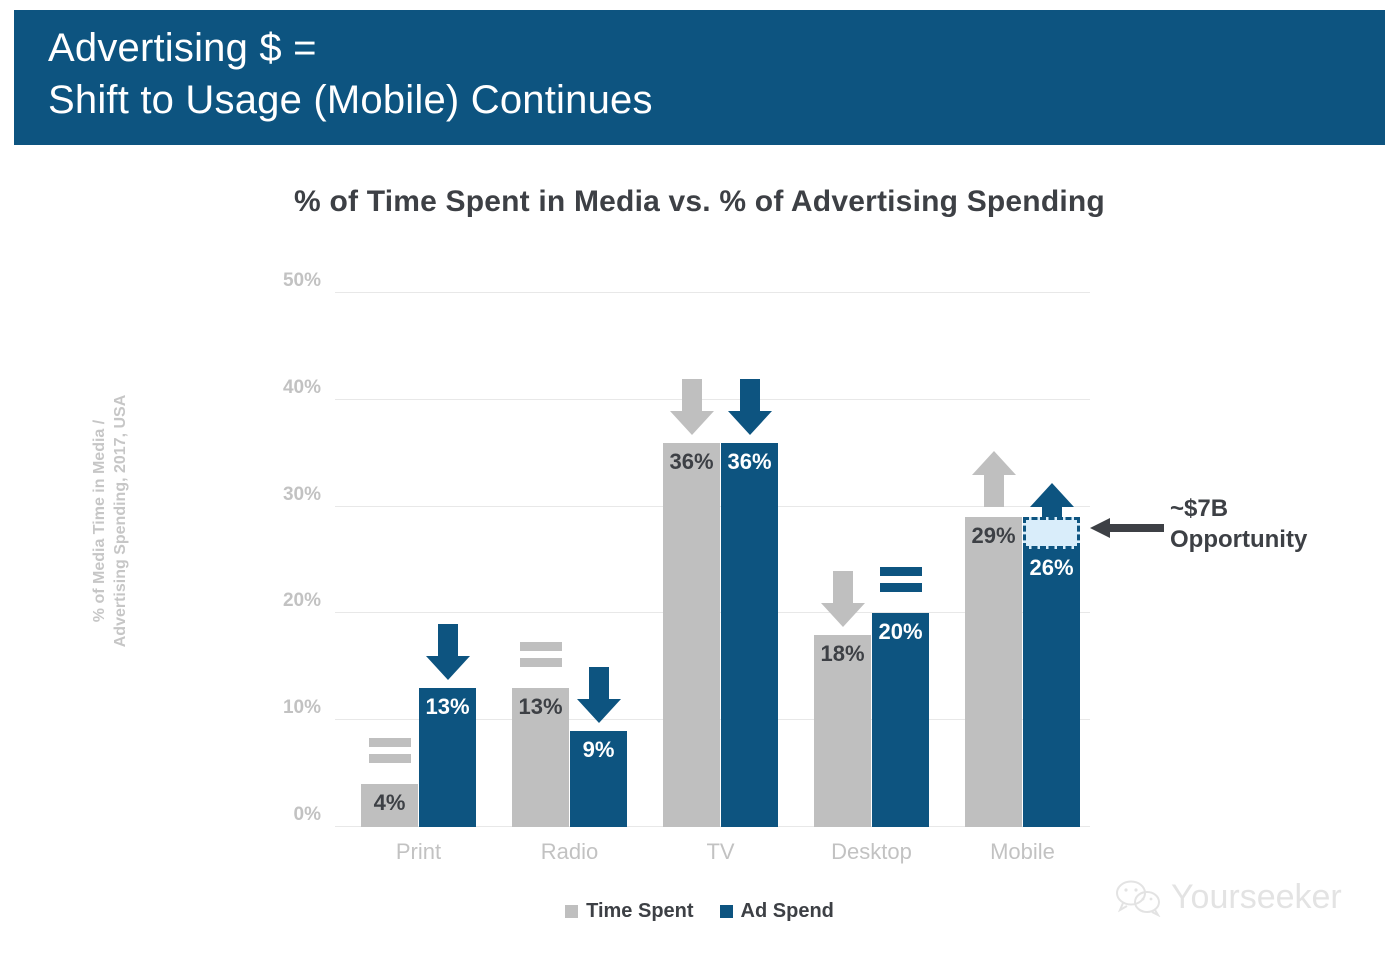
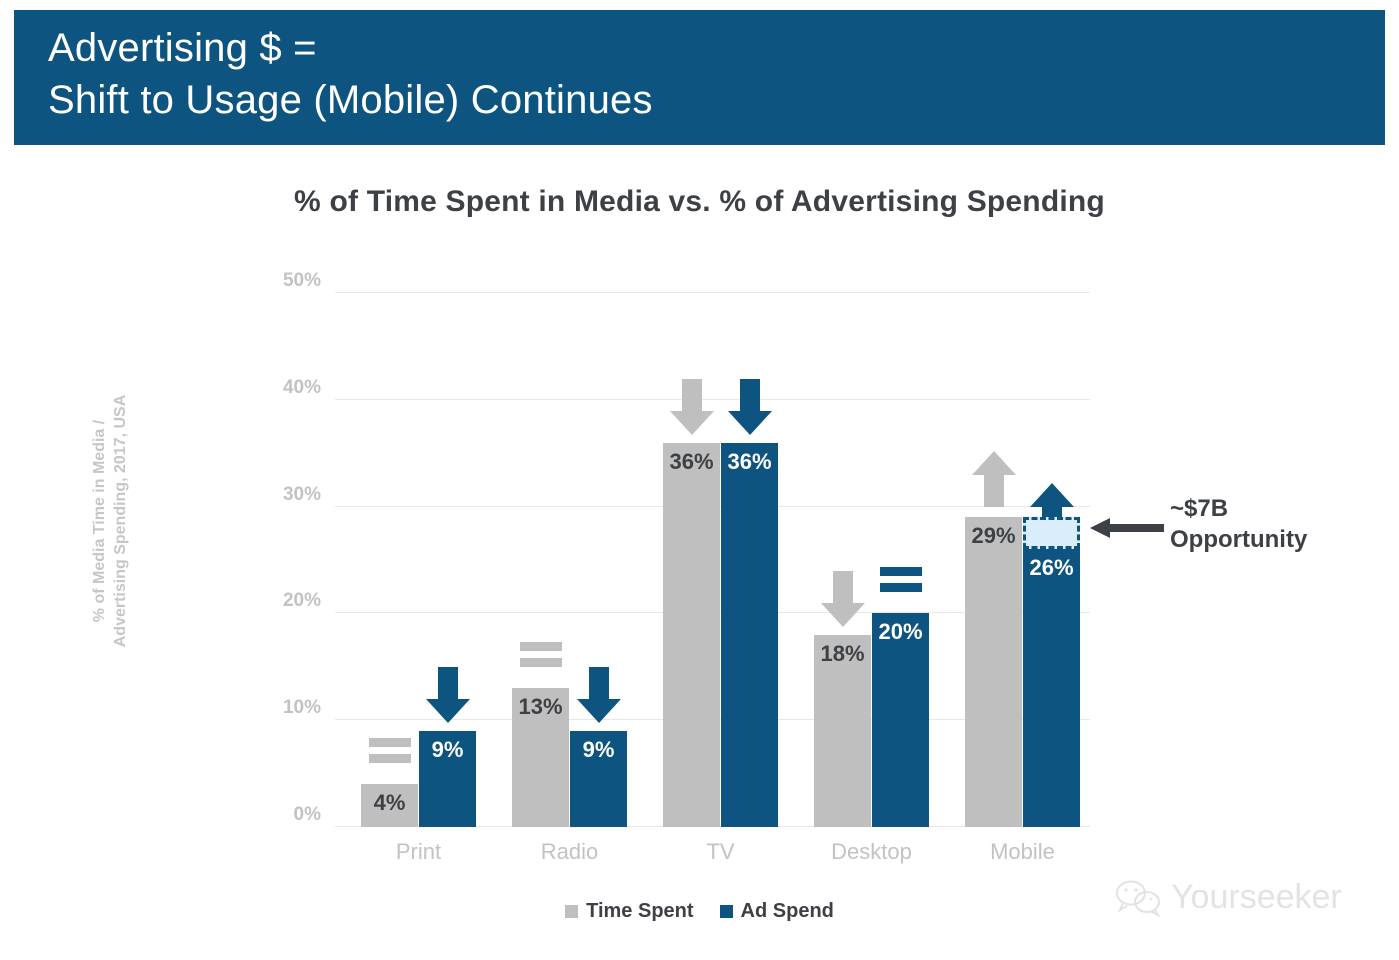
Ad Spend/Print: 13% -> 9%
